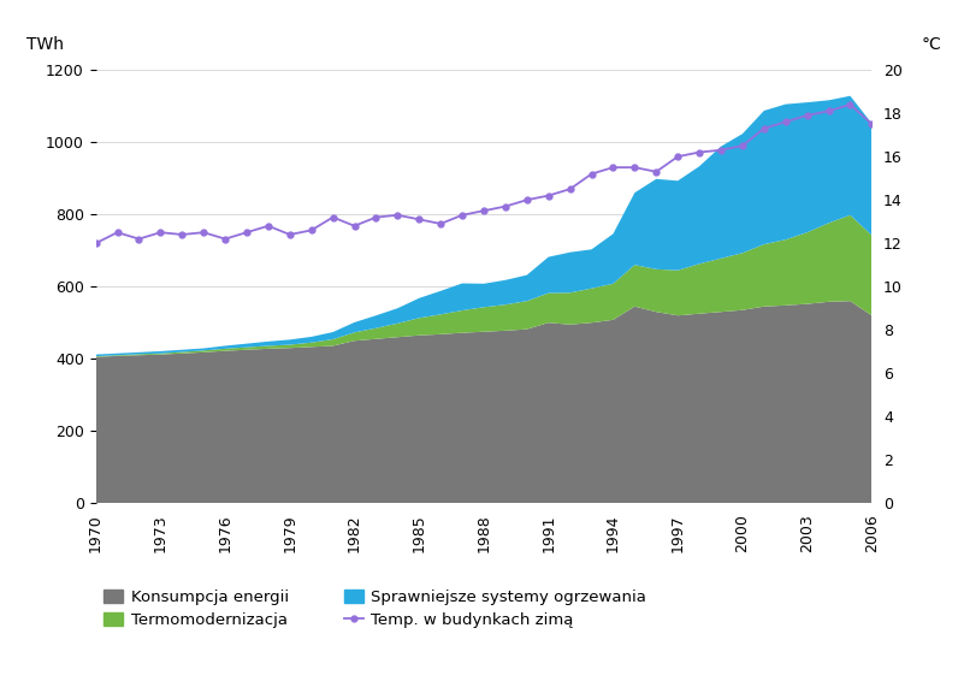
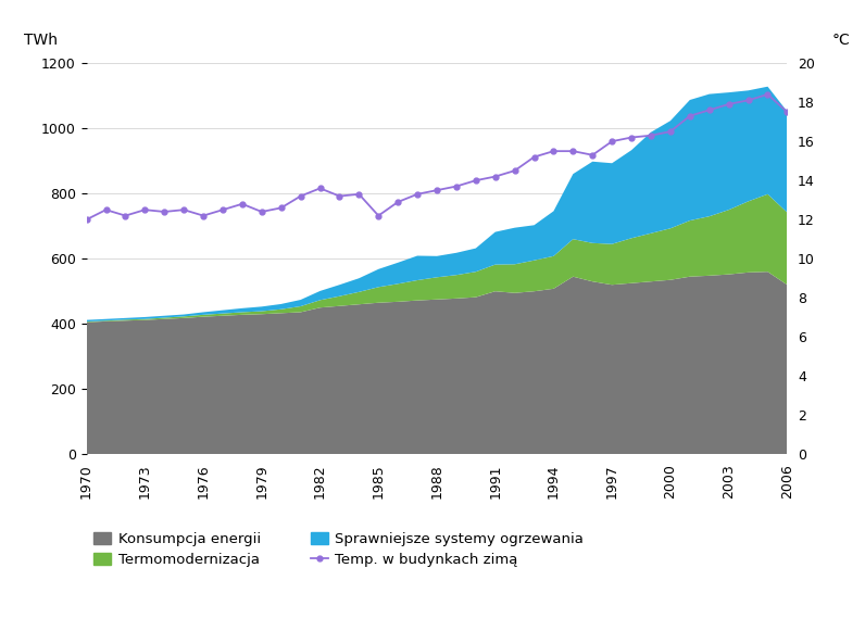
Temp. w budynkach zimą/1982: 12.8 -> 13.6
Temp. w budynkach zimą/1985: 13.1 -> 12.2
